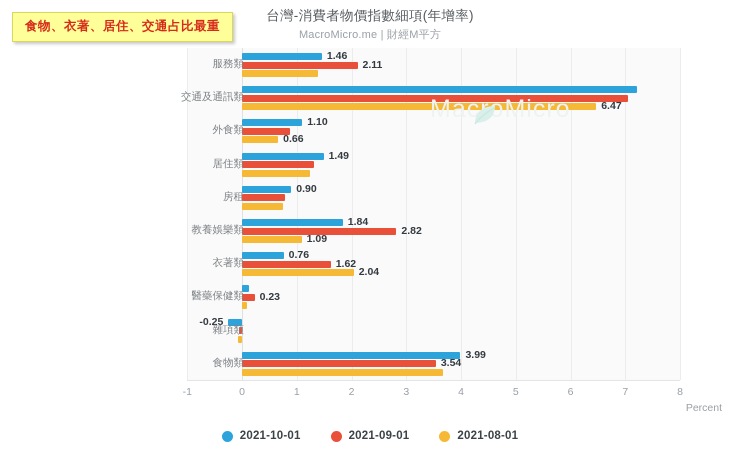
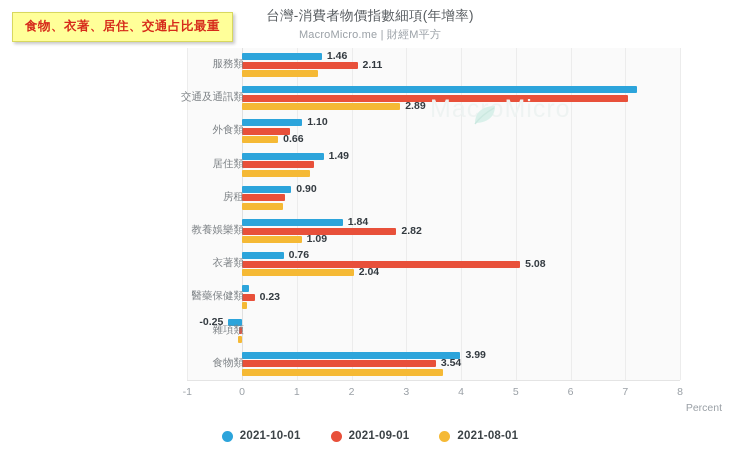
2021-08-01/交通及通訊類: 6.47 -> 2.89
2021-09-01/衣著類: 1.62 -> 5.08
